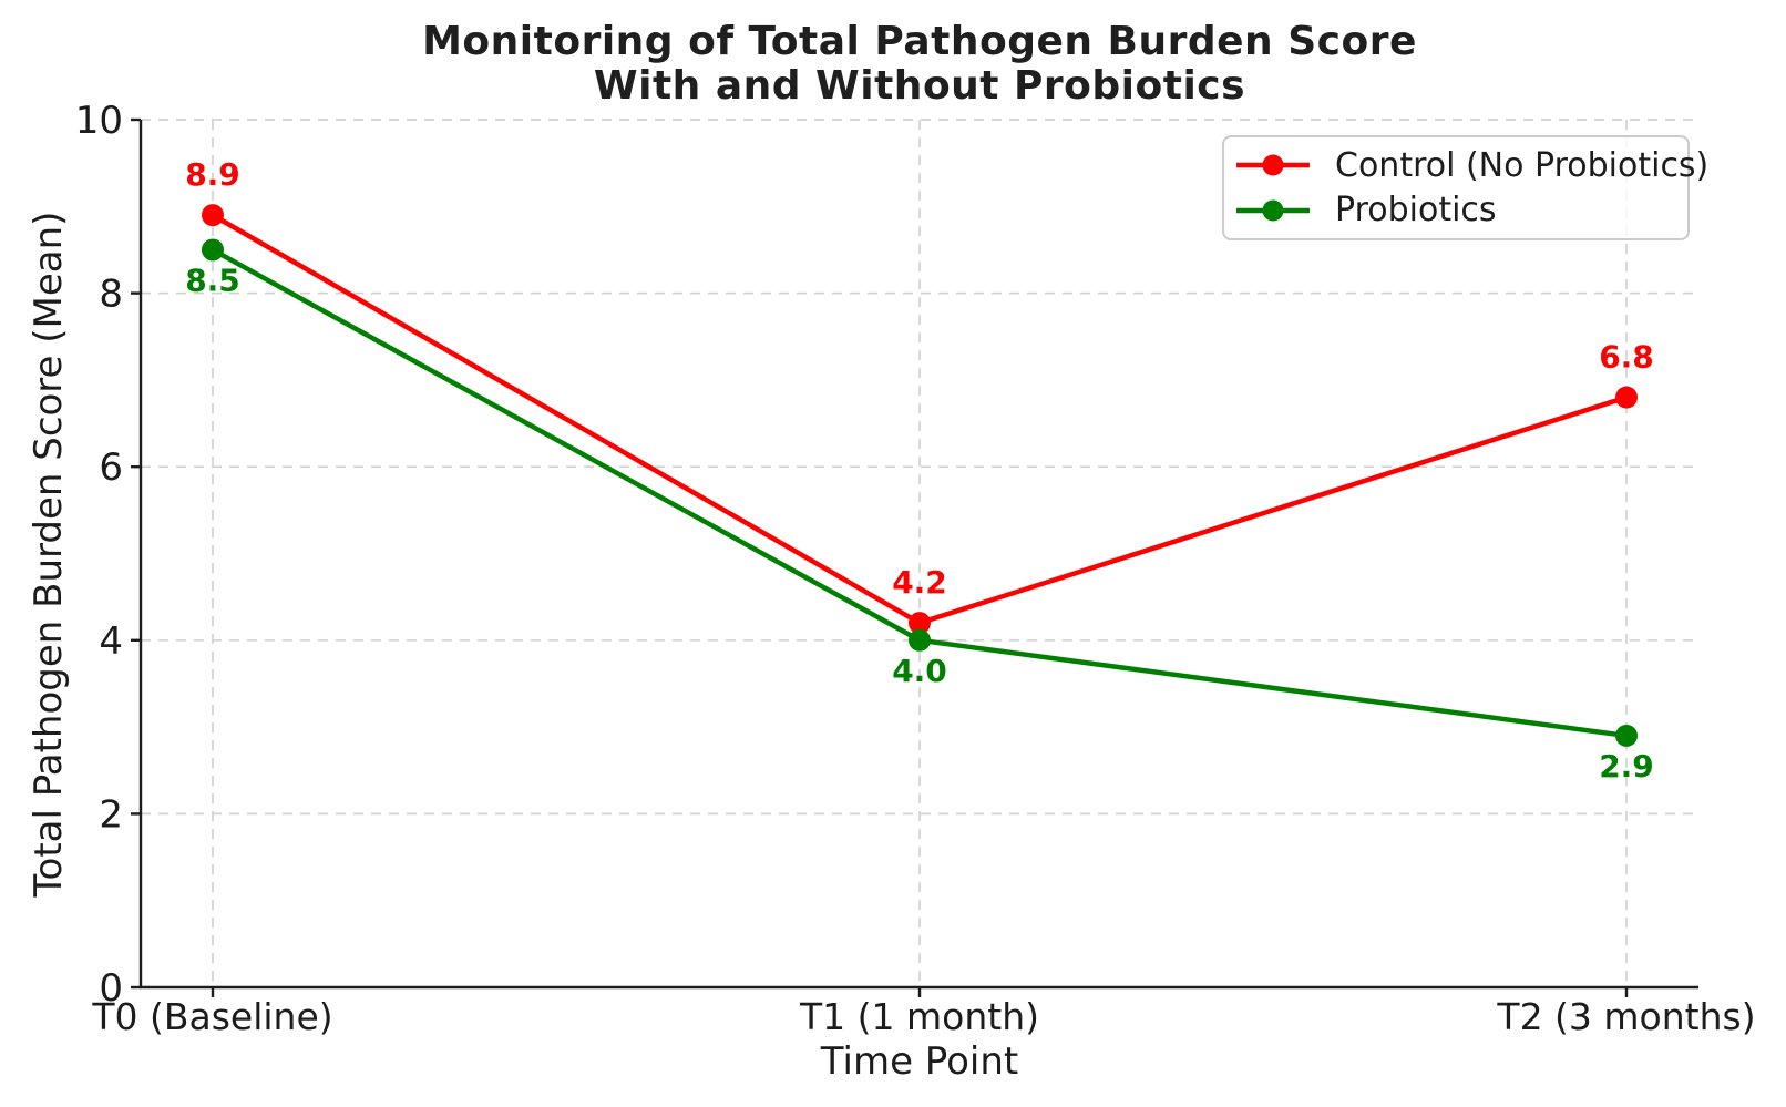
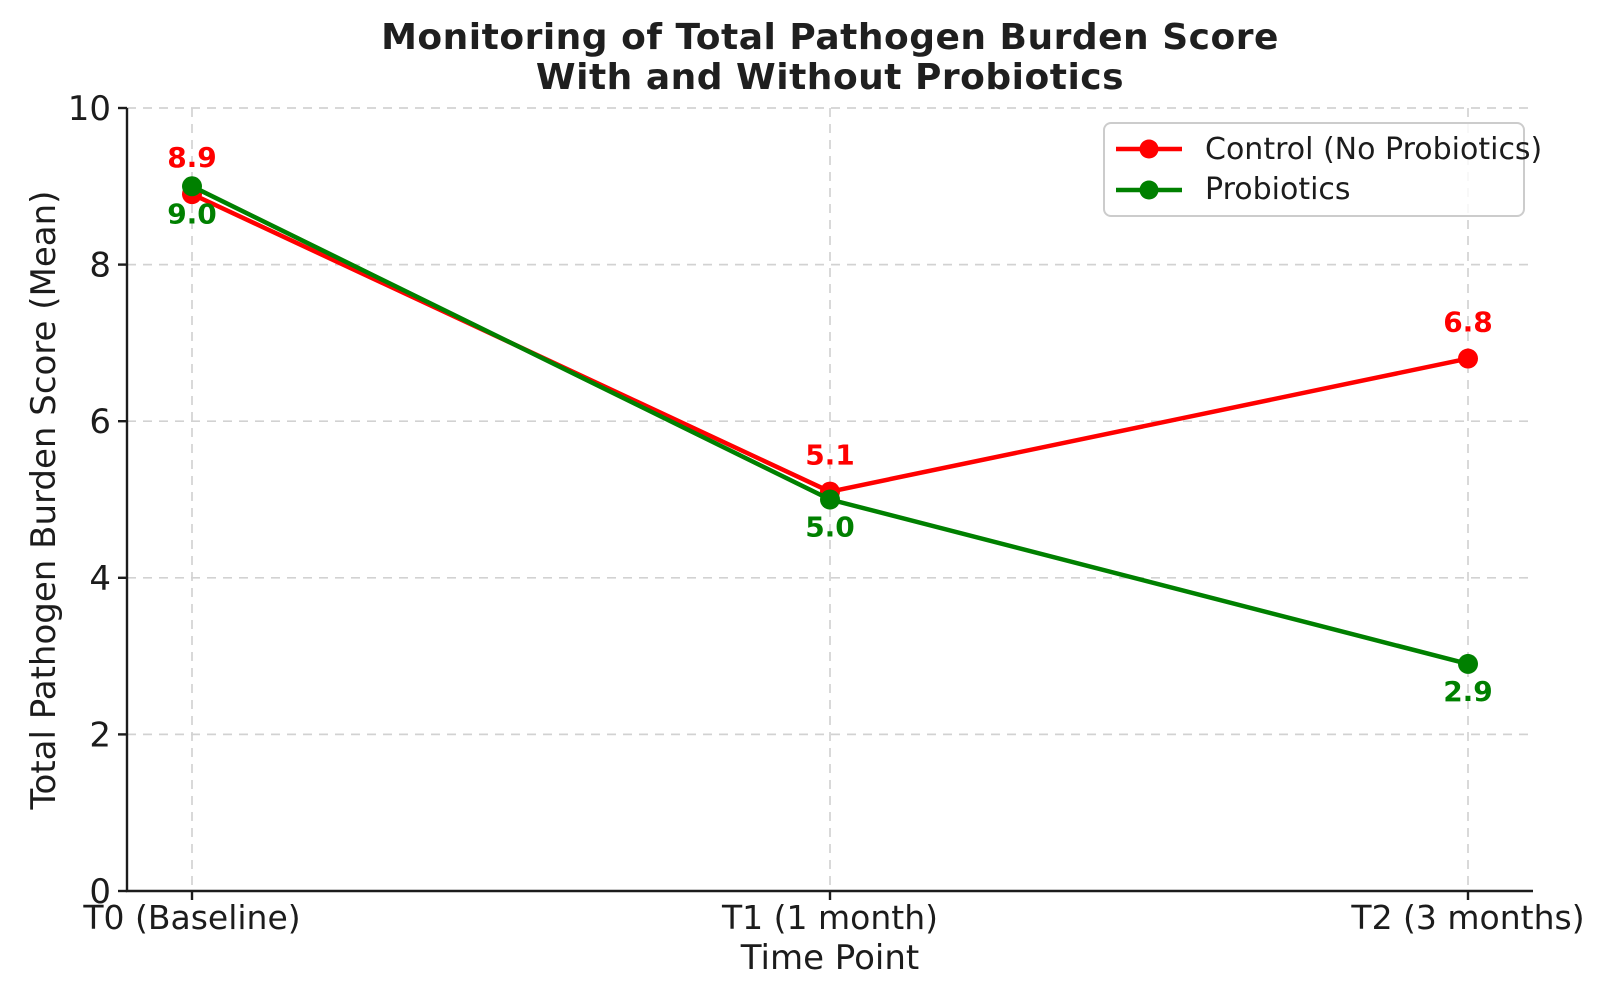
Probiotics/T0 (Baseline): 8.5 -> 9.0
Control (No Probiotics)/T1 (1 month): 4.2 -> 5.1
Probiotics/T1 (1 month): 4.0 -> 5.0
